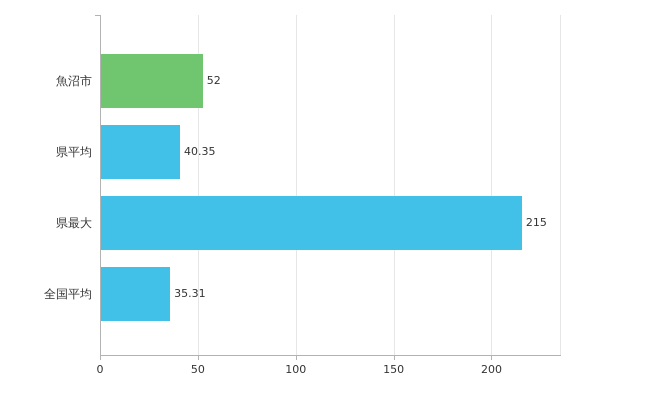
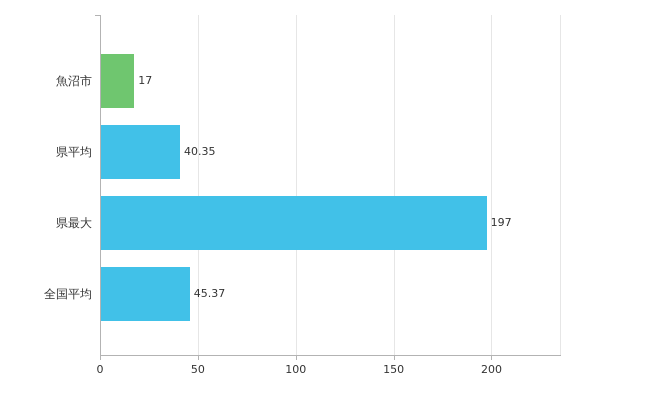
魚沼市: 52 -> 17
県最大: 215 -> 197
全国平均: 35.31 -> 45.37
